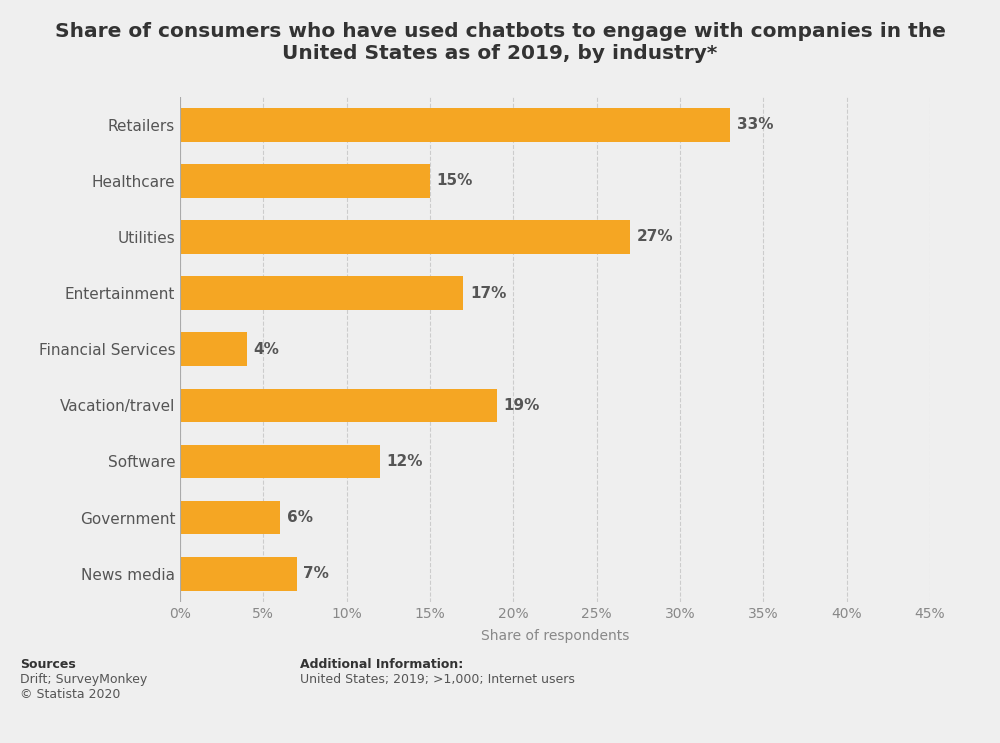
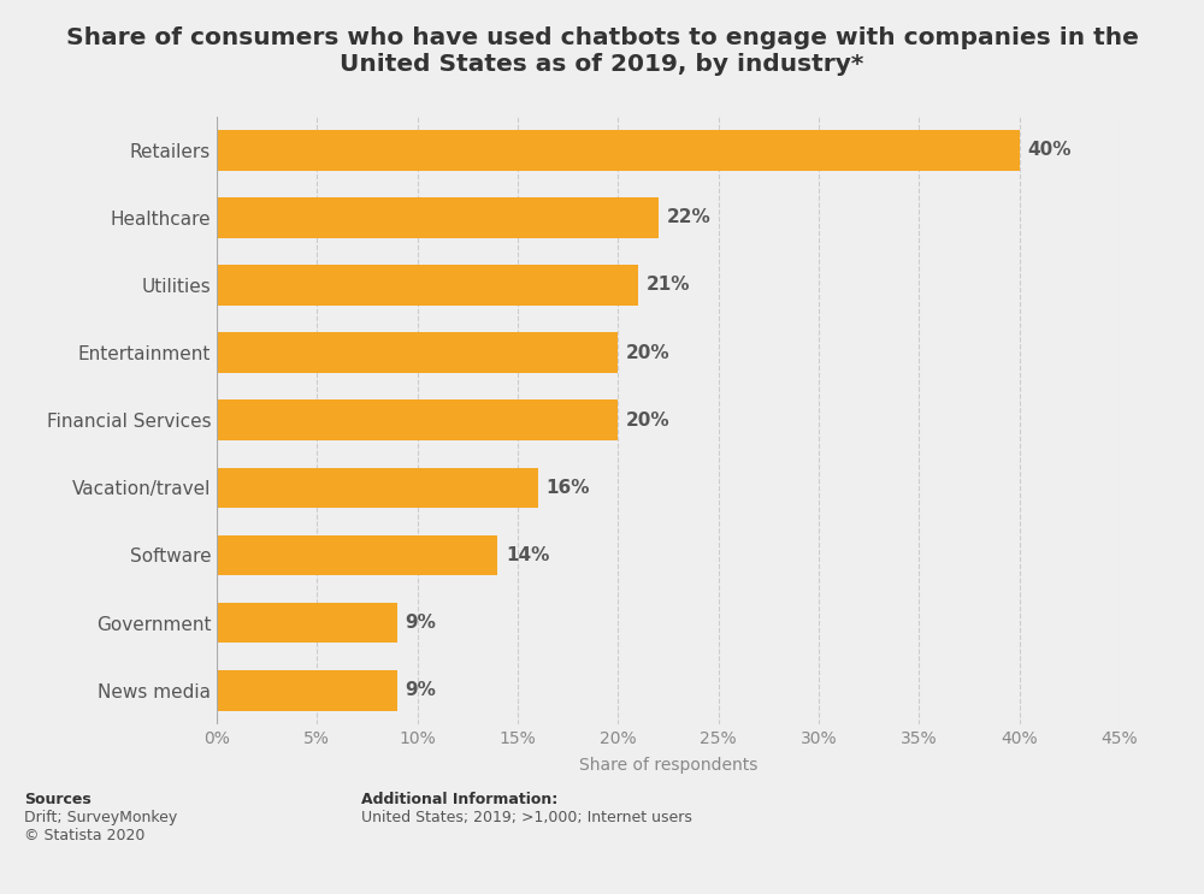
Retailers: 33% -> 40%
Healthcare: 15% -> 22%
Utilities: 27% -> 21%
Entertainment: 17% -> 20%
Financial Services: 4% -> 20%
Vacation/travel: 19% -> 16%
Software: 12% -> 14%
Government: 6% -> 9%
News media: 7% -> 9%
